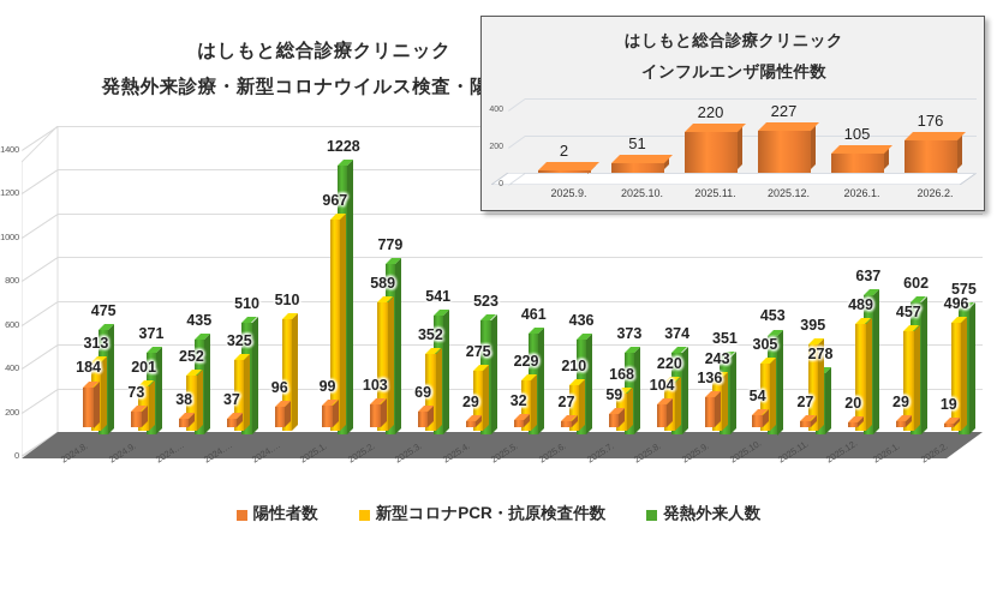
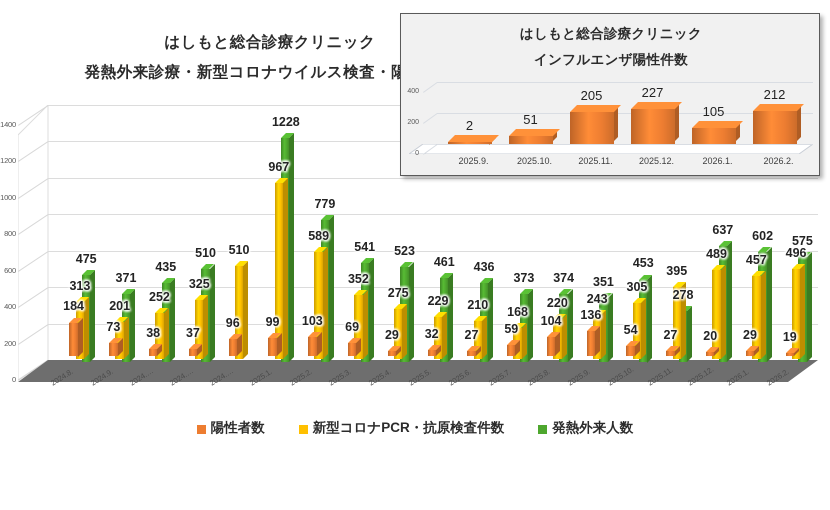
はしもと総合診療クリニック インフルエンザ陽性件数/2025.11.: 220 -> 205
はしもと総合診療クリニック インフルエンザ陽性件数/2026.2.: 176 -> 212
